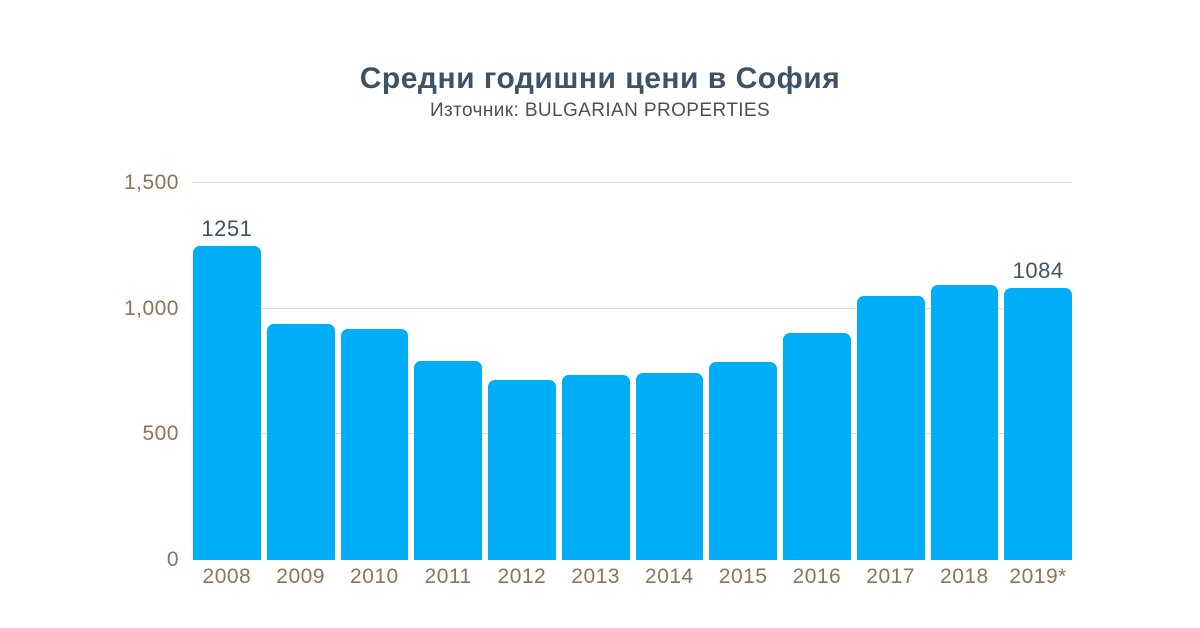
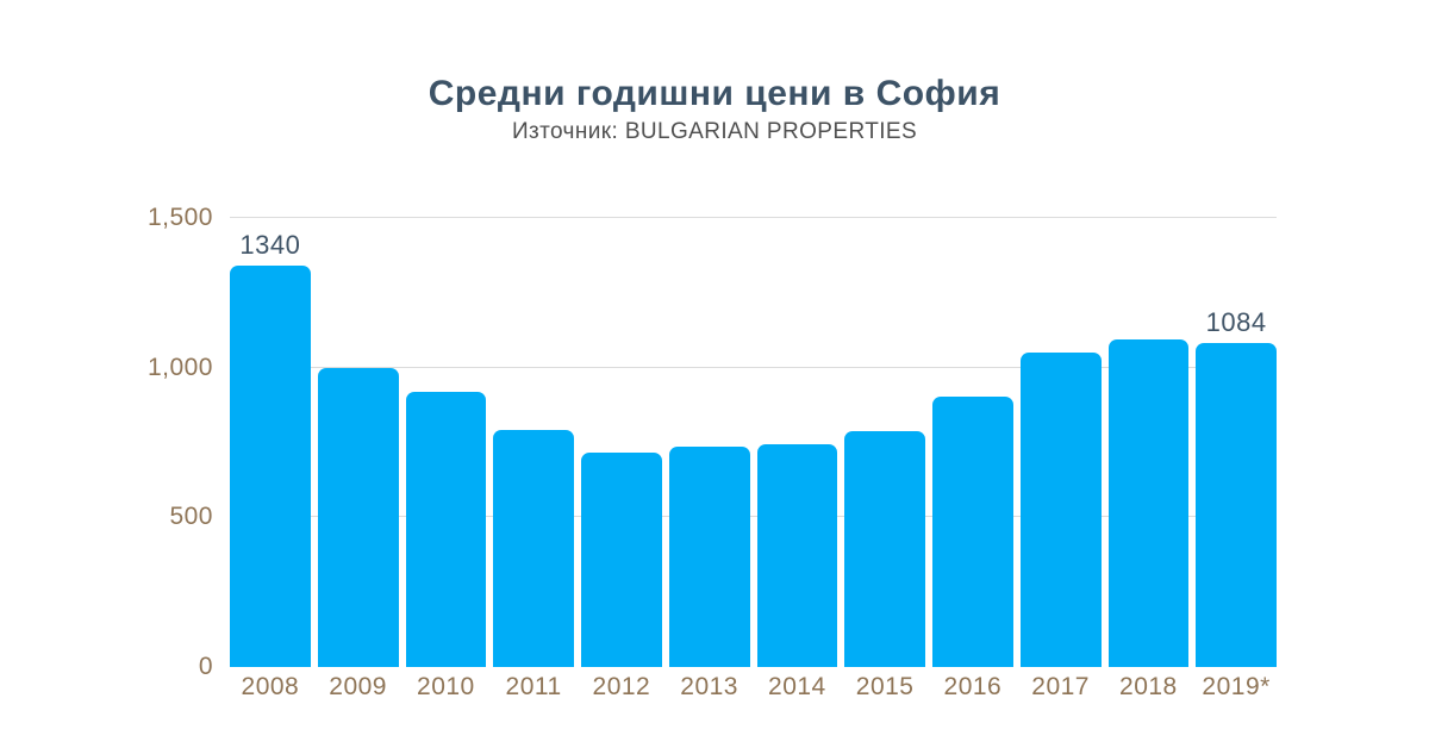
2008: 1251 -> 1340
2009: 940 -> 1000
